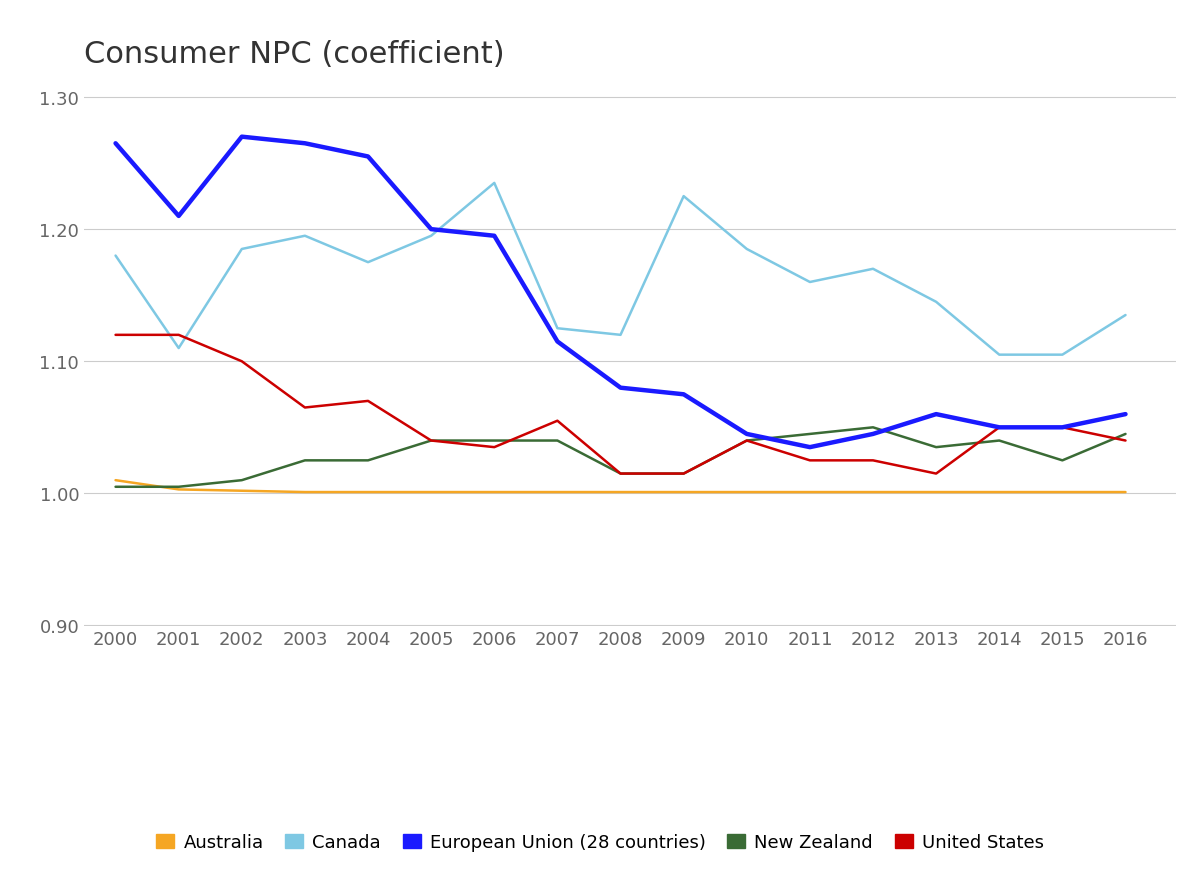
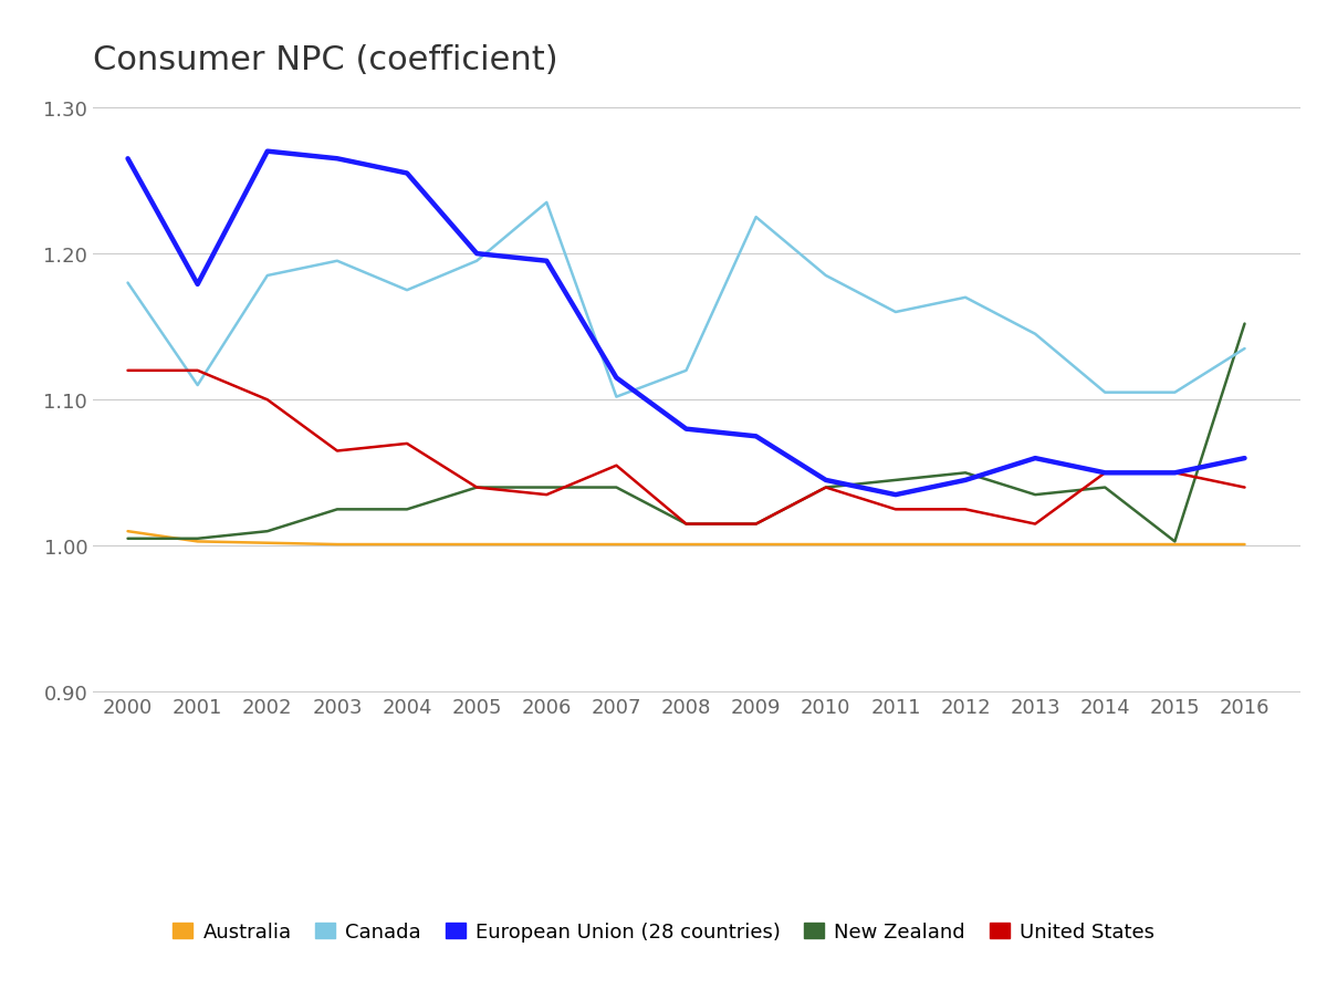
European Union (28 countries)/2001: 1.210 -> 1.179
Canada/2007: 1.125 -> 1.102
New Zealand/2015: 1.025 -> 1.003
New Zealand/2016: 1.045 -> 1.152
